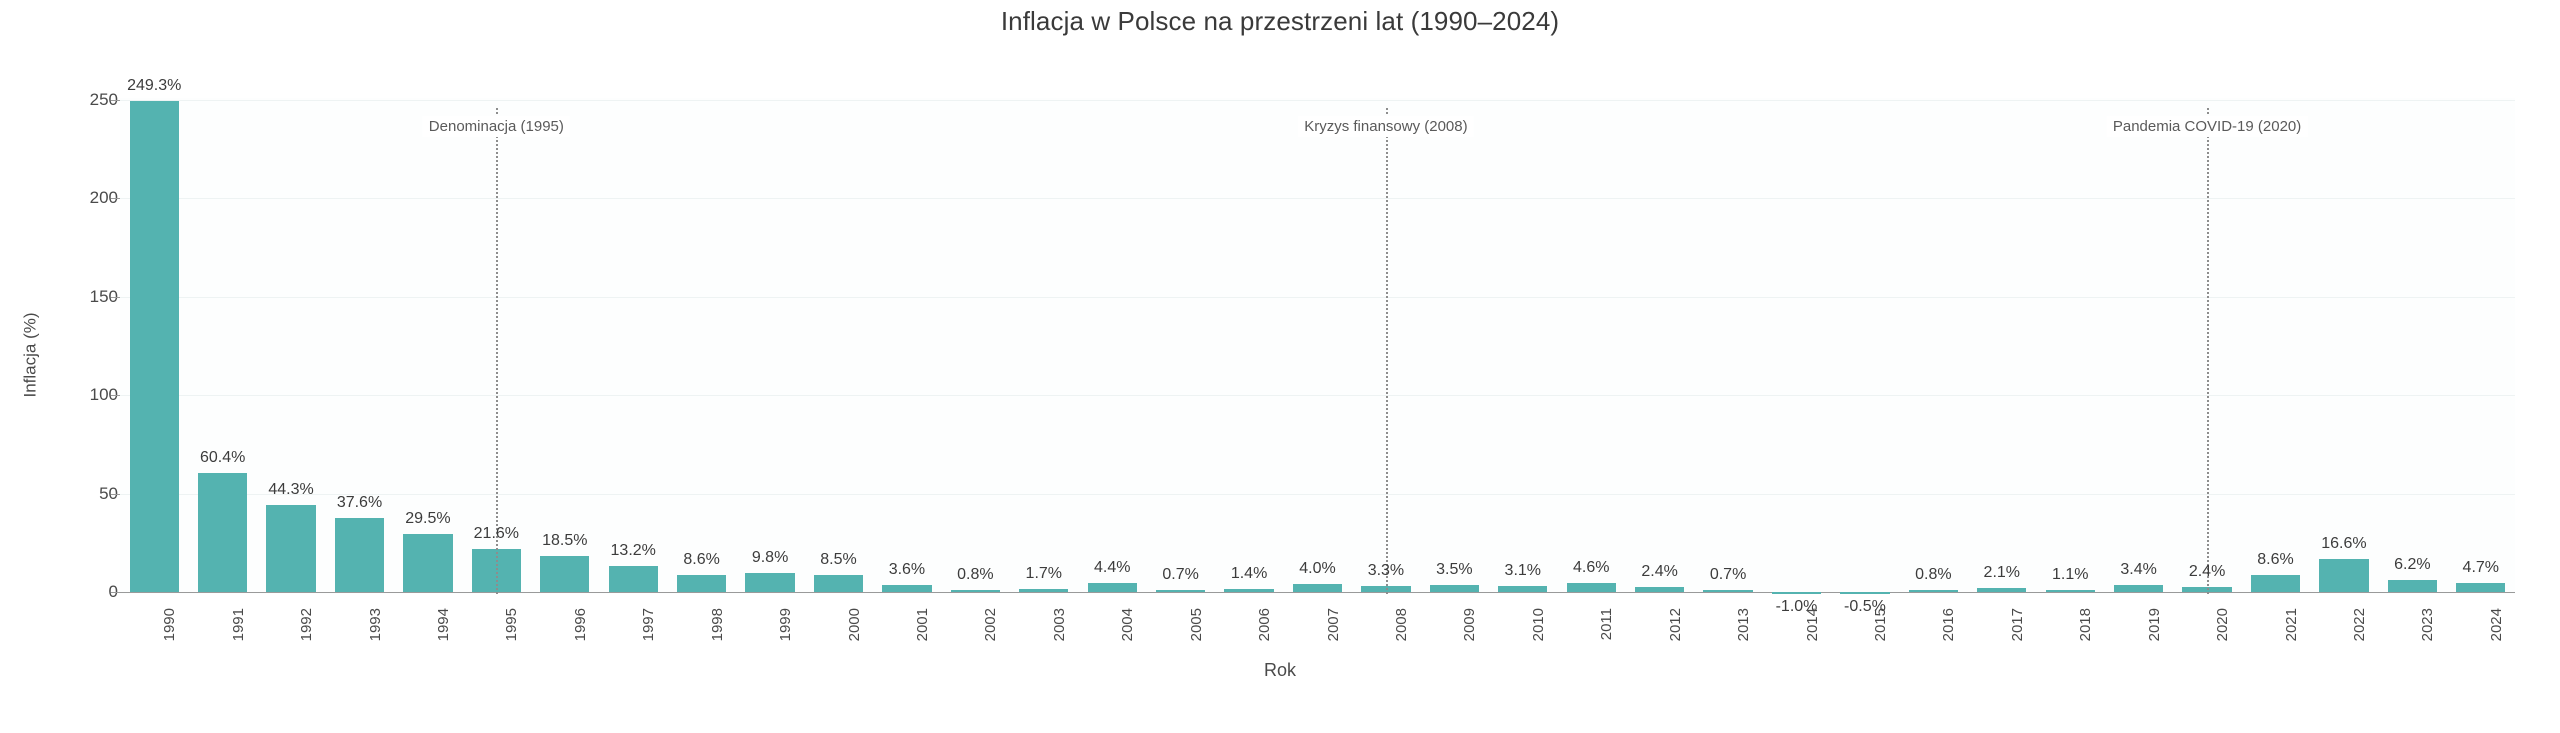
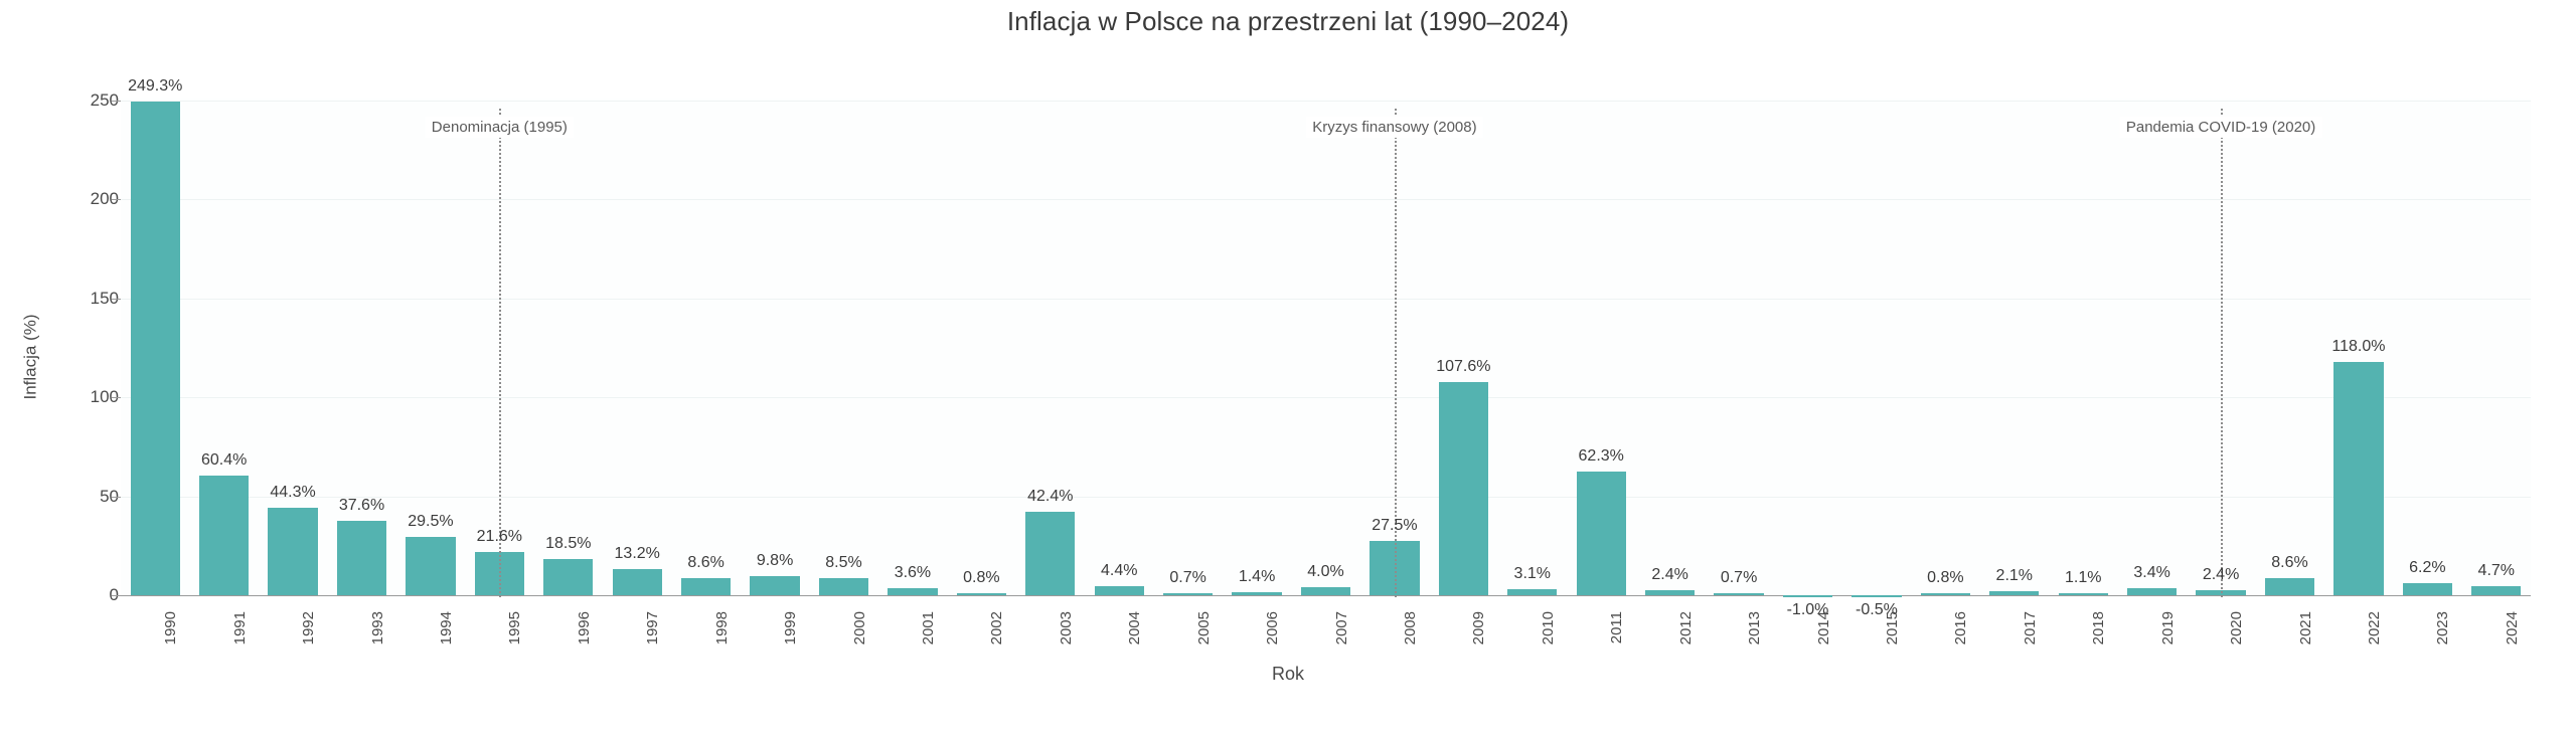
2003: 1.7% -> 42.4%
2008: 3.3% -> 27.5%
2009: 3.5% -> 107.6%
2011: 4.6% -> 62.3%
2022: 16.6% -> 118.0%
